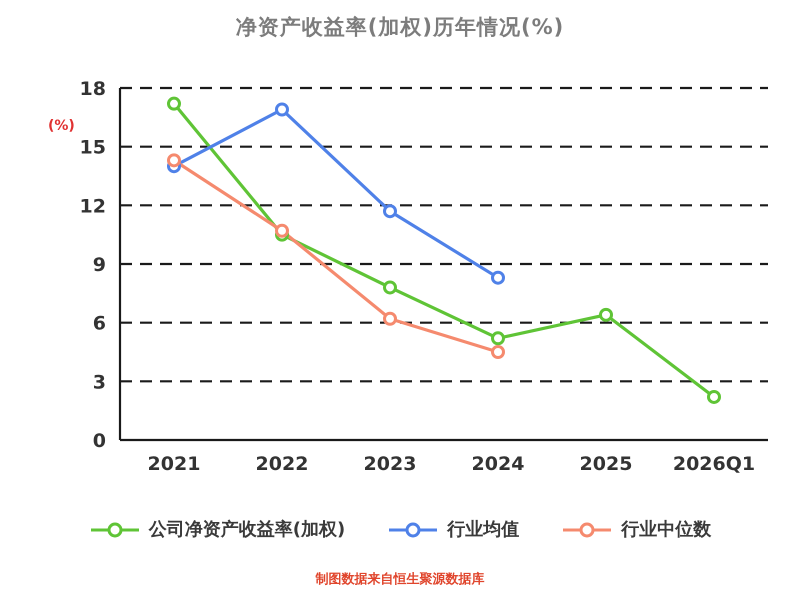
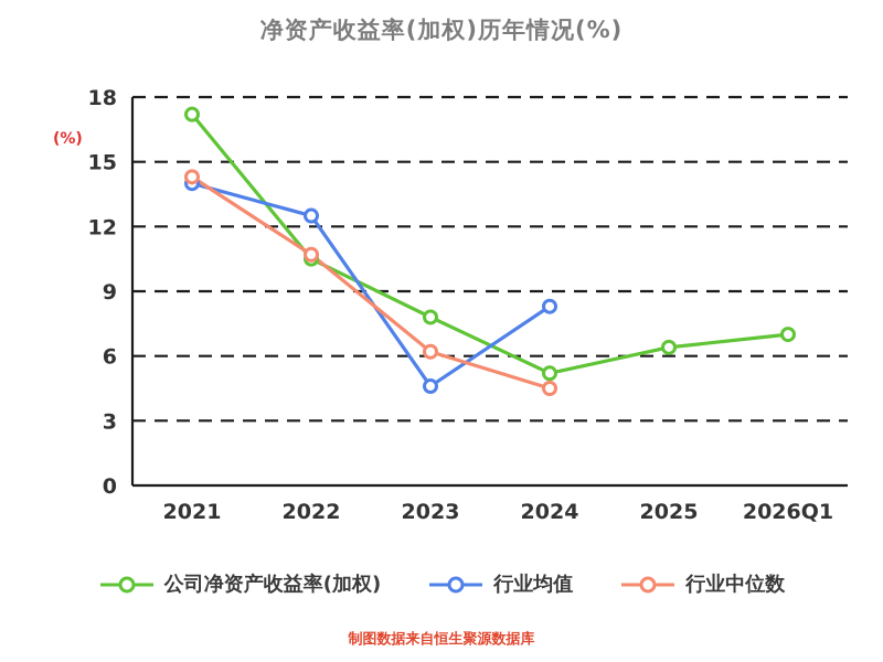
行业均值/2022: 16.9 -> 12.5
行业均值/2023: 11.7 -> 4.6
公司净资产收益率(加权)/2026Q1: 2.2 -> 7.0
